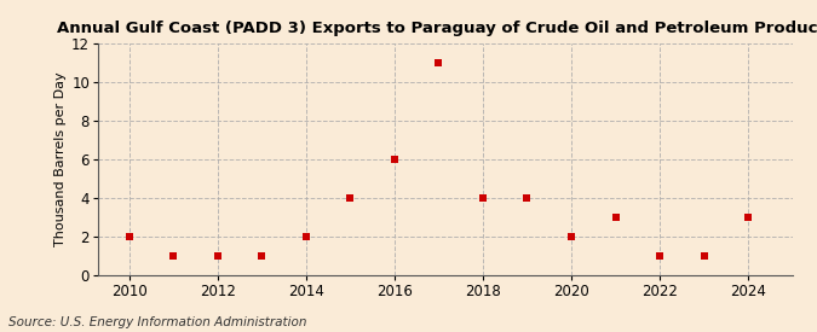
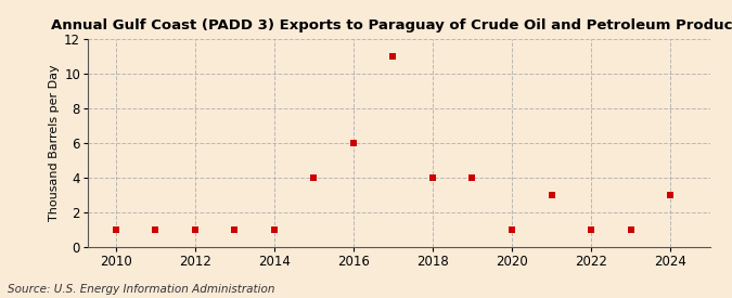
2010: 2 -> 1
2014: 2 -> 1
2020: 2 -> 1
